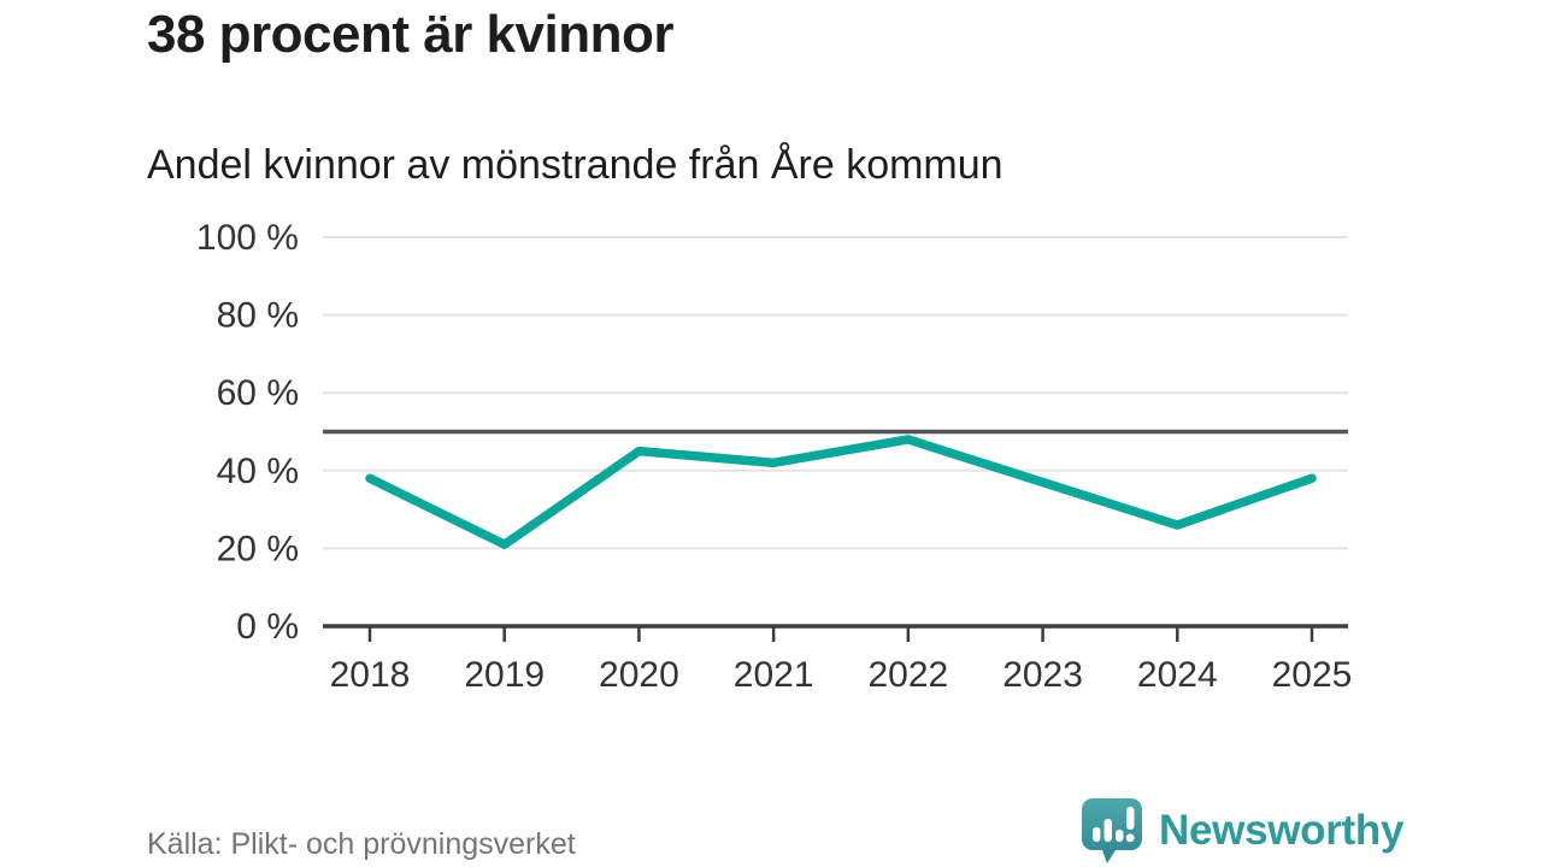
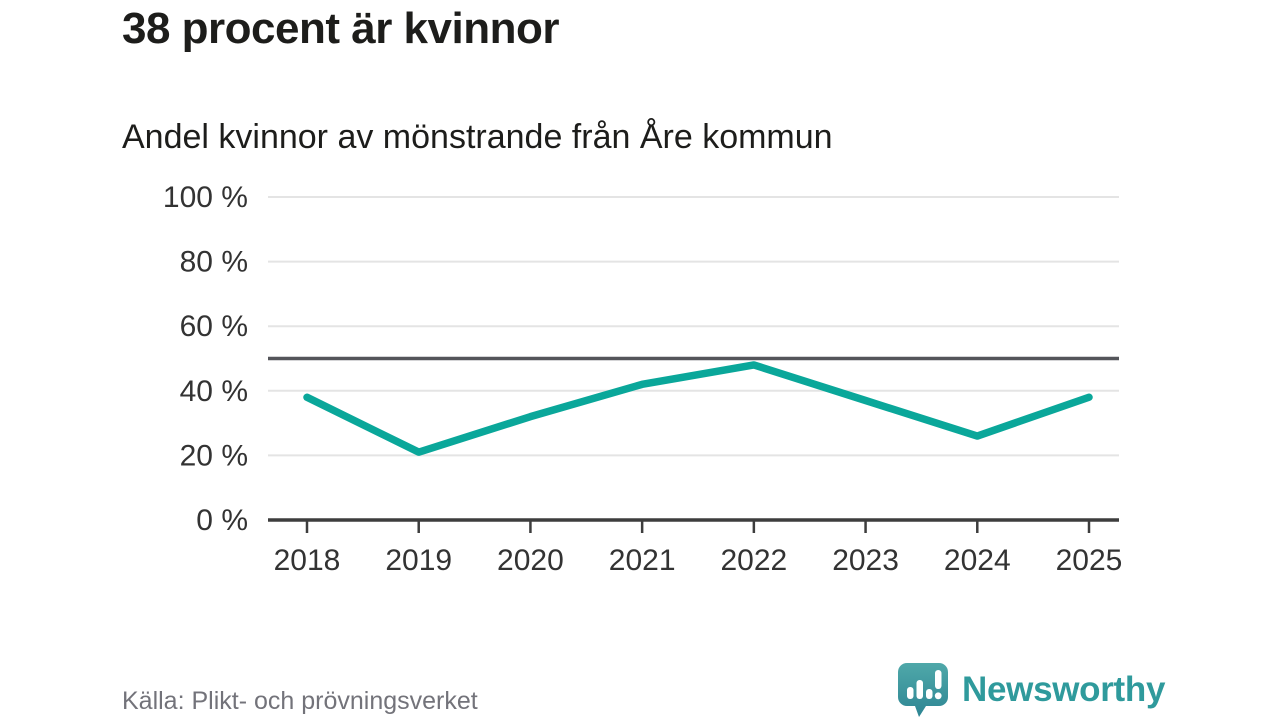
2020: 45% -> 32%
